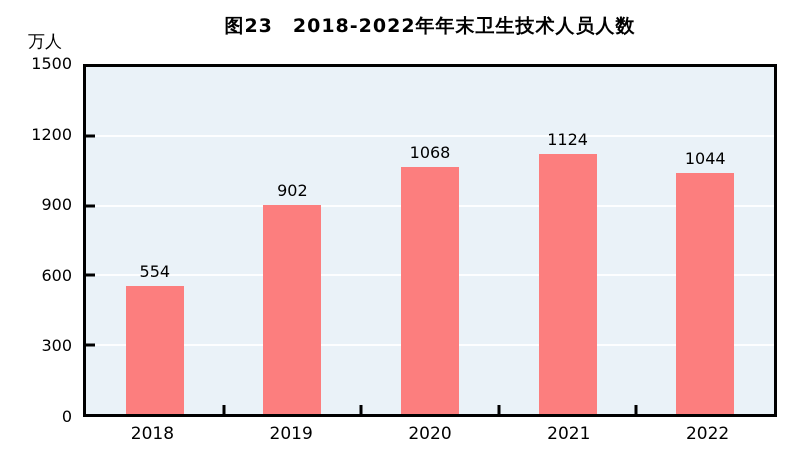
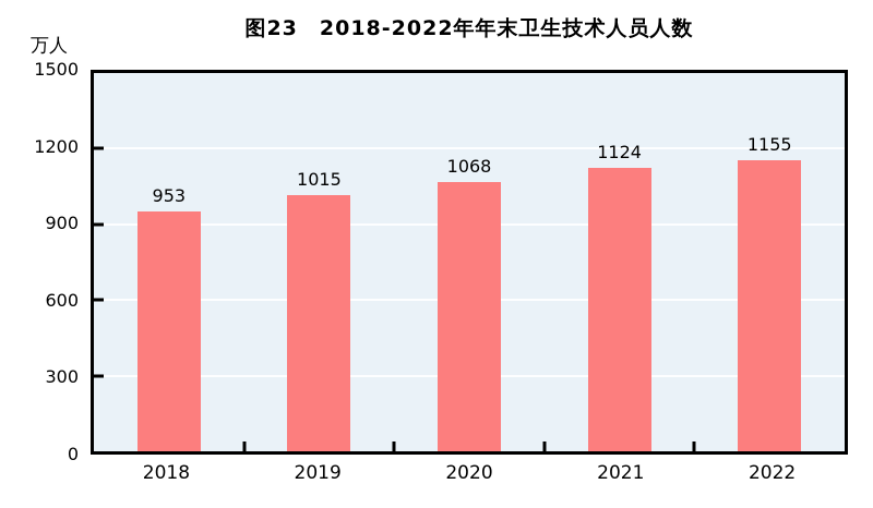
2018: 554 -> 953
2019: 902 -> 1015
2022: 1044 -> 1155
